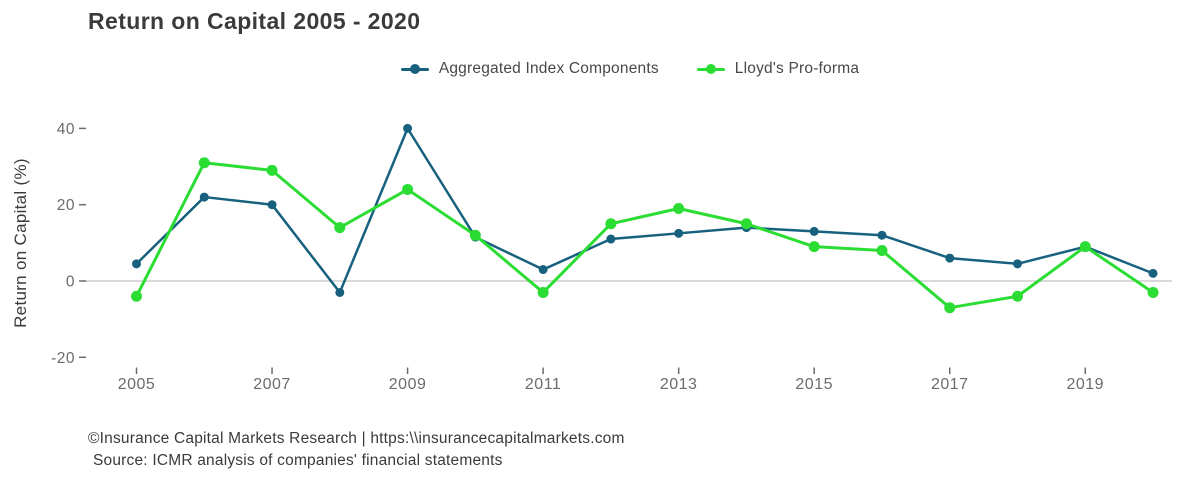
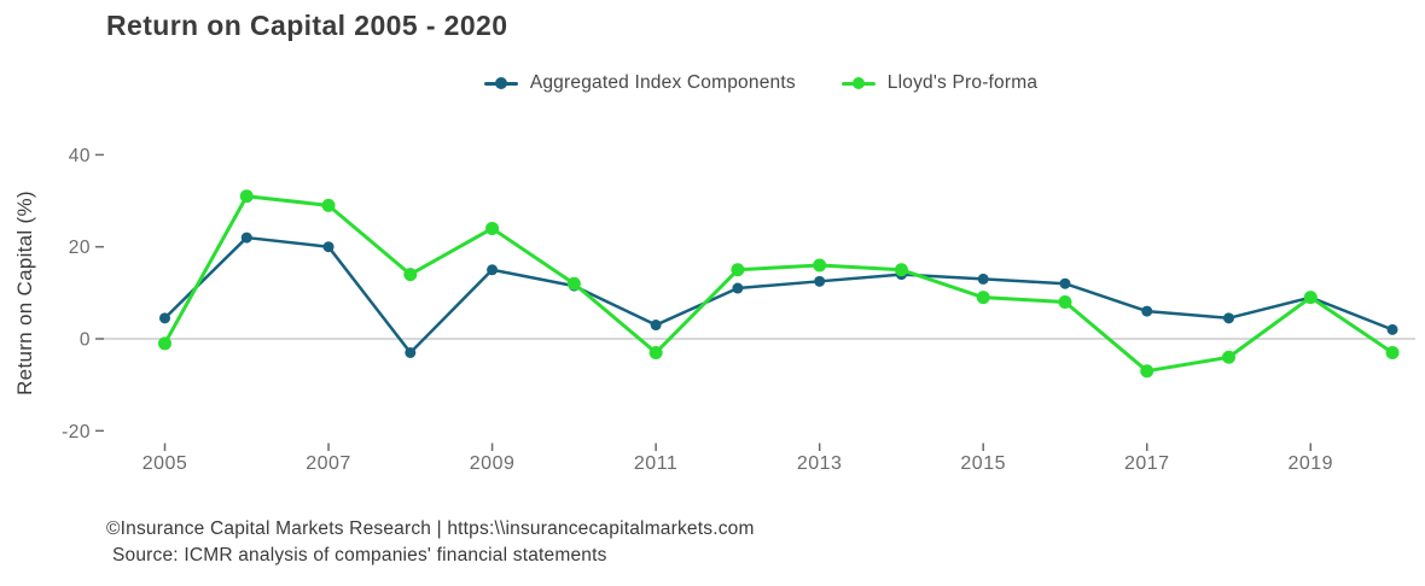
Lloyd's Pro-forma/2005: -4 -> -1
Aggregated Index Components/2009: 40 -> 15
Lloyd's Pro-forma/2013: 19 -> 16
